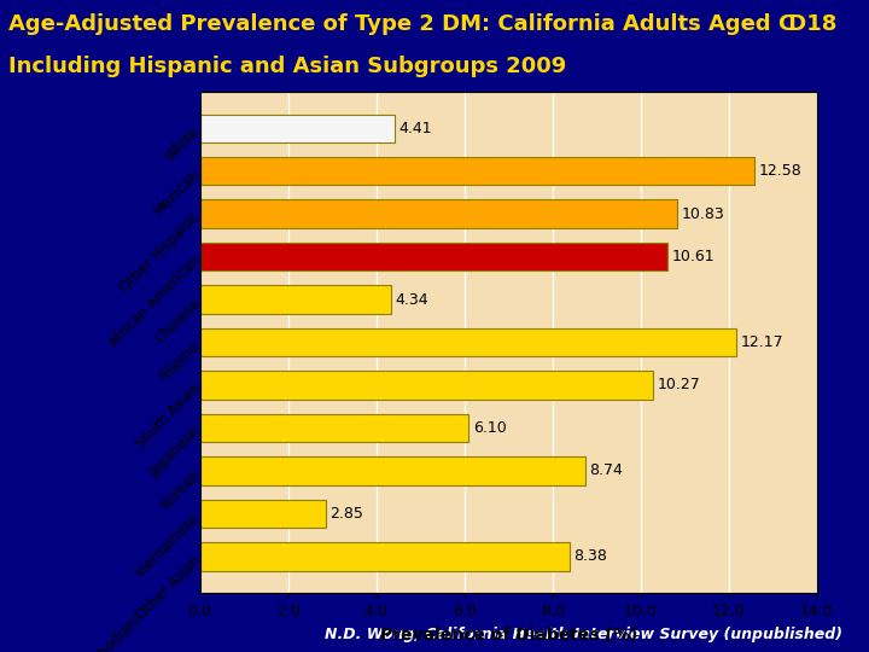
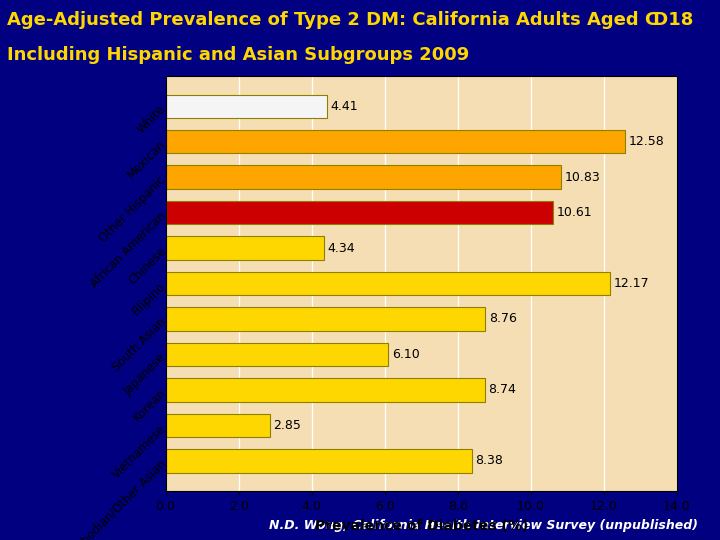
South Asian: 10.27 -> 8.76
